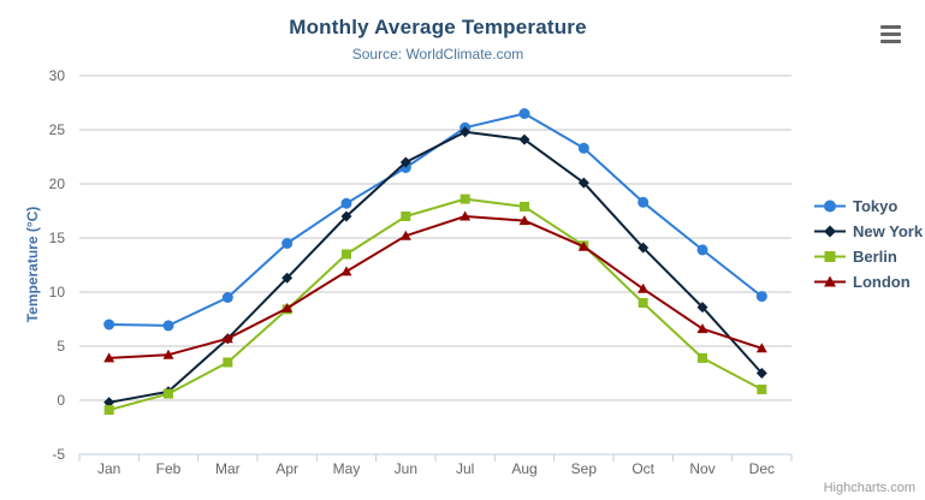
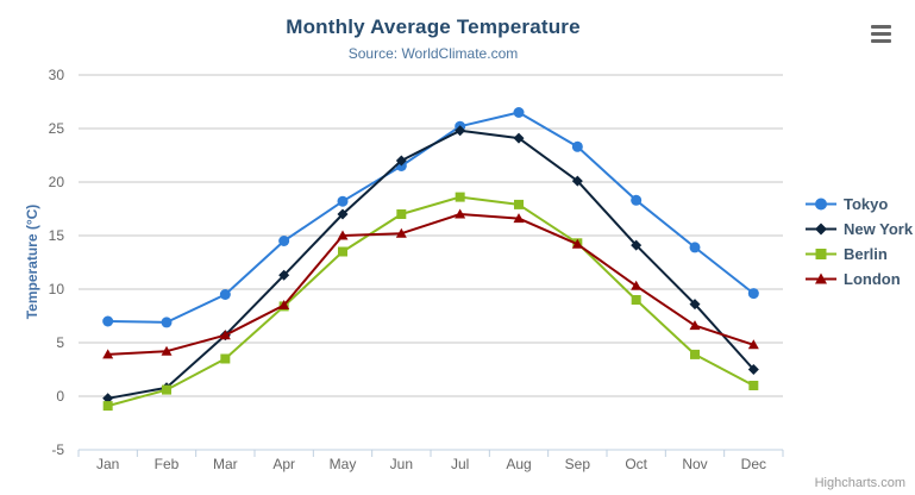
London/May: 12 -> 15
